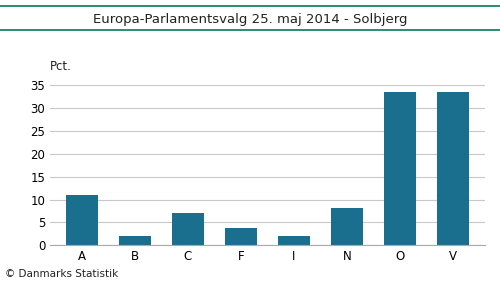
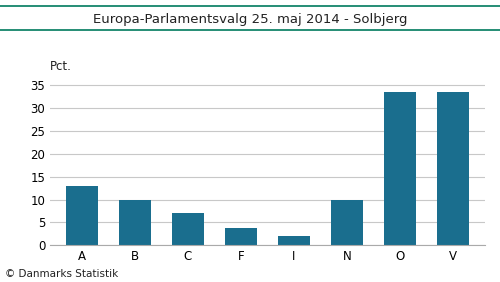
A: 11.1 -> 13.0
B: 2.1 -> 10.0
N: 8.1 -> 10.0
